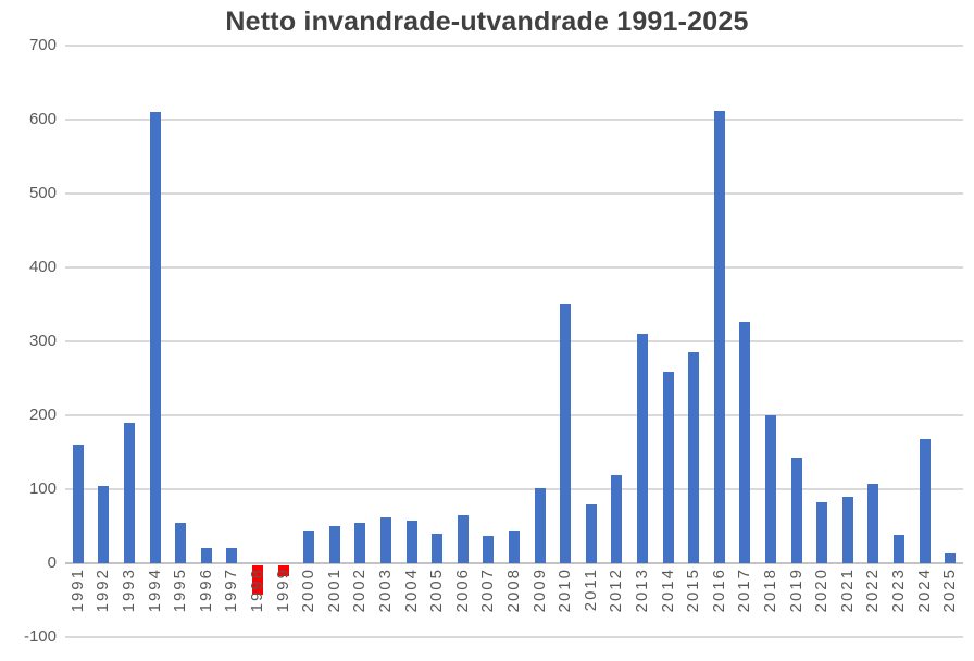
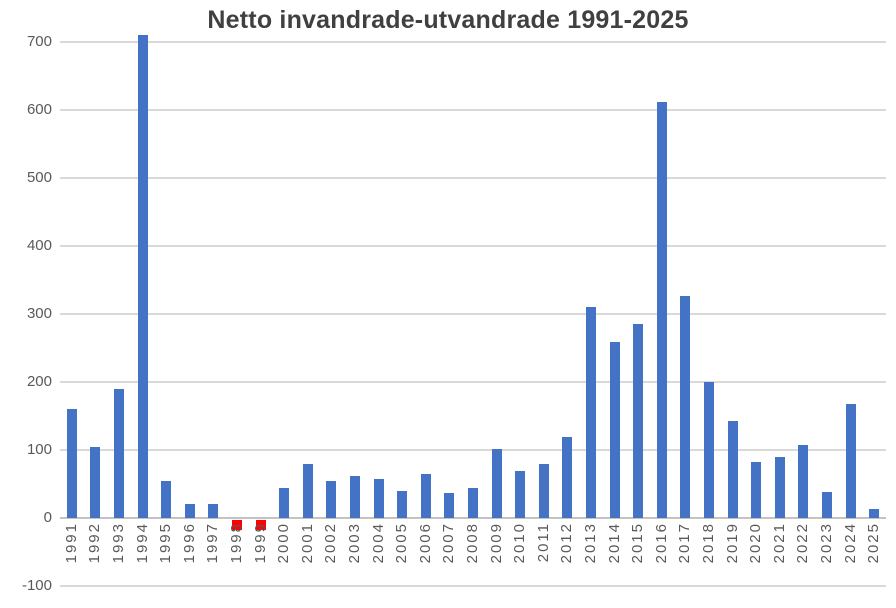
1994: 610 -> 710
1998: -40 -> -10
2001: 50 -> 80
2010: 350 -> 70
